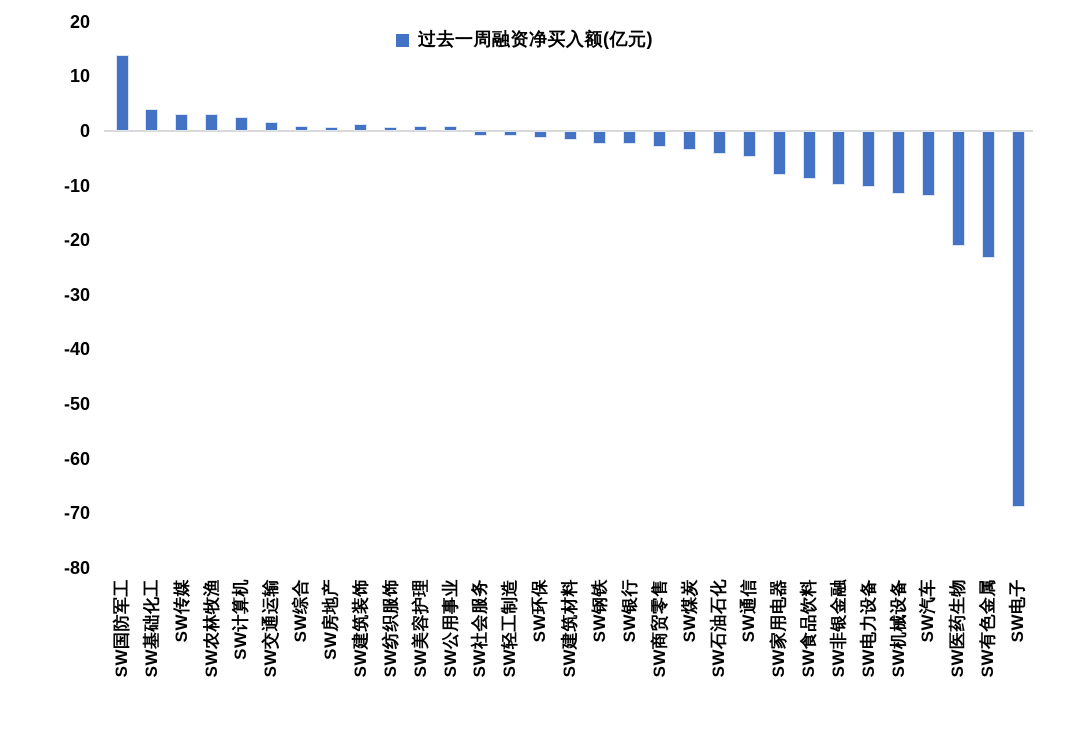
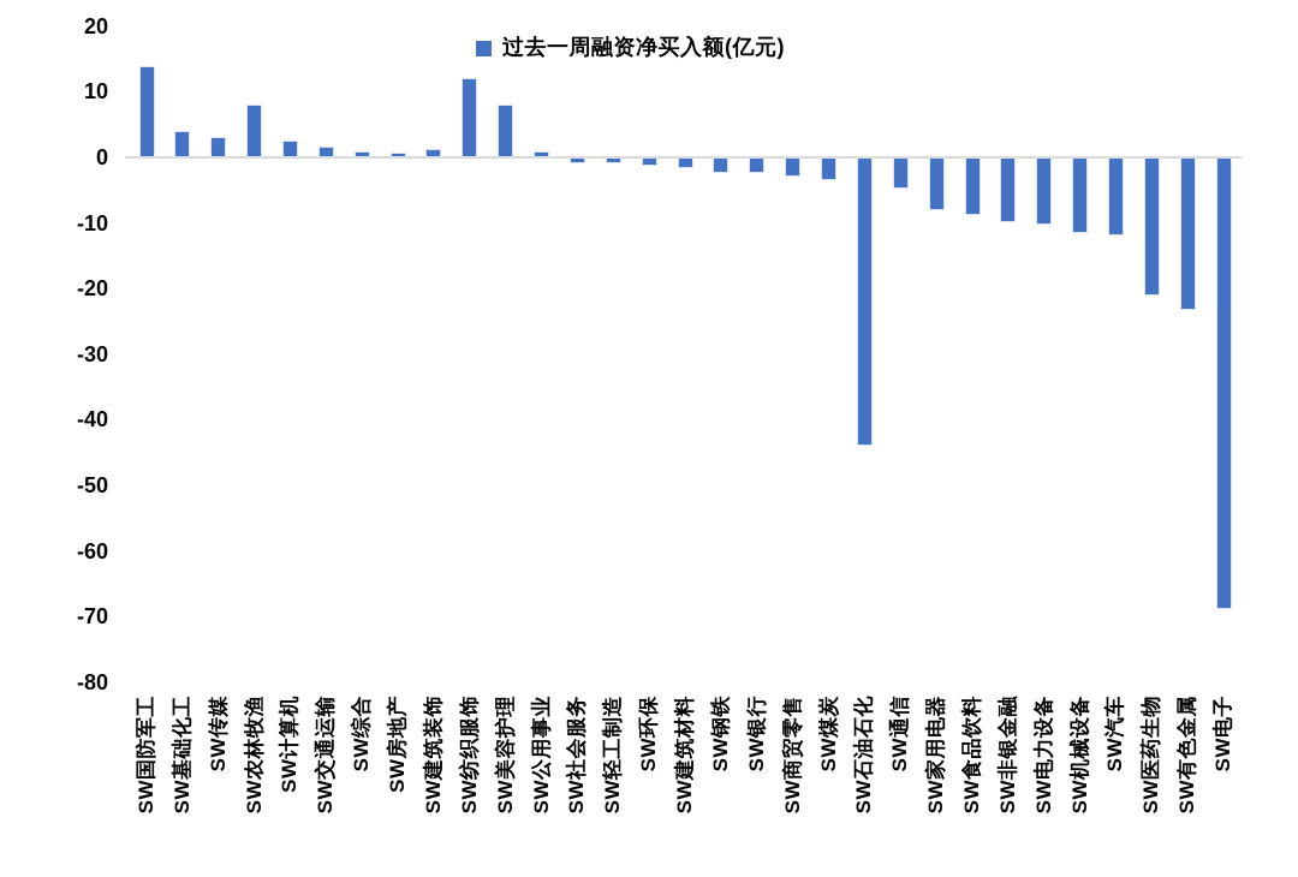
SW农林牧渔: 3 -> 8
SW纺织服饰: 1 -> 12
SW美容护理: 1 -> 8
SW石油石化: -4 -> -44
